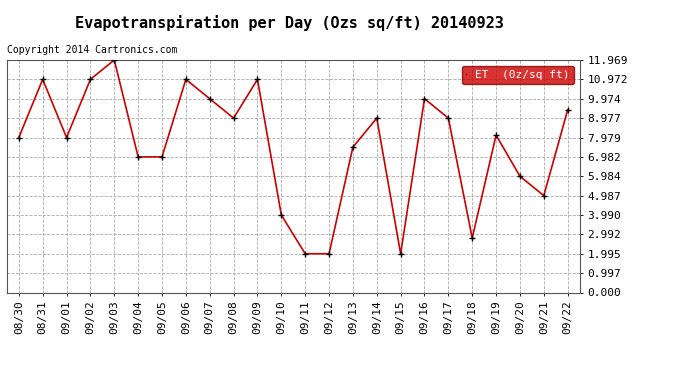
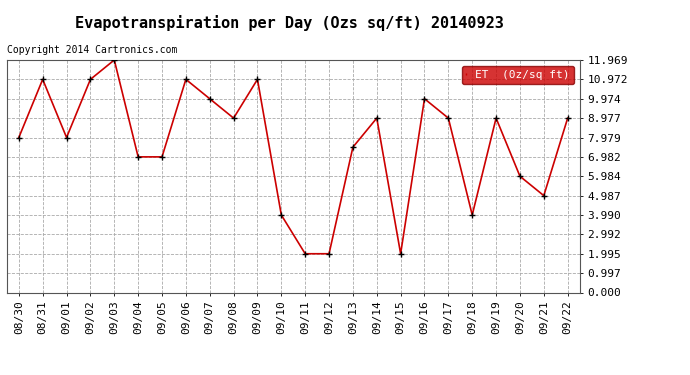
09/18: 2.8 -> 4.0
09/19: 8.1 -> 9.0
09/22: 9.4 -> 9.0
